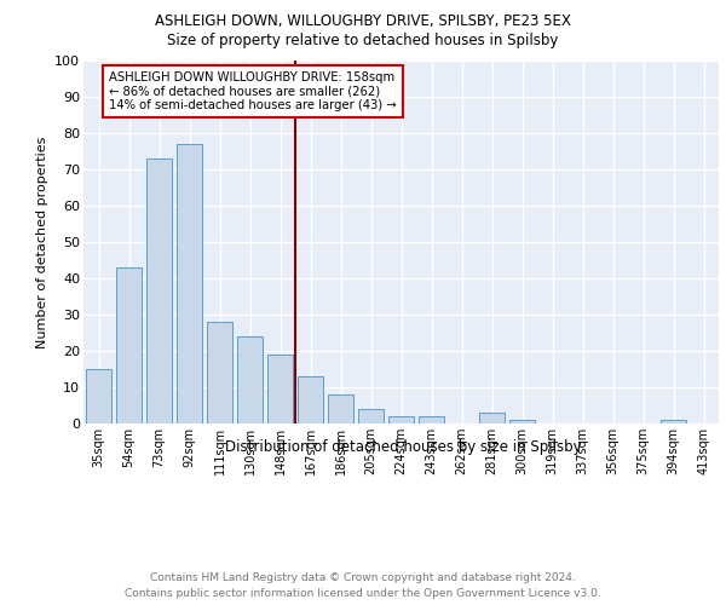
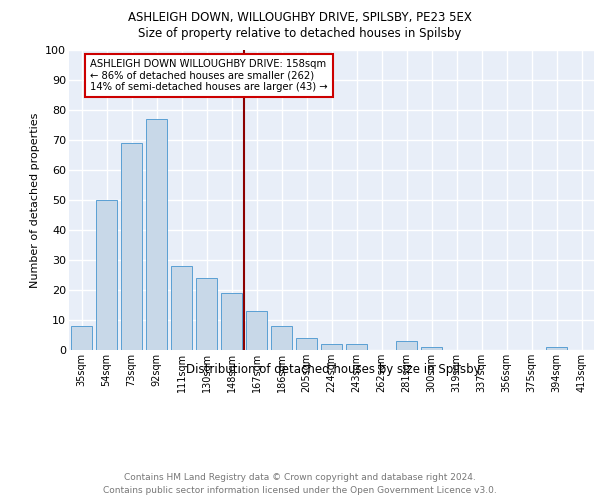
35sqm: 15 -> 8
54sqm: 43 -> 50
73sqm: 73 -> 69
